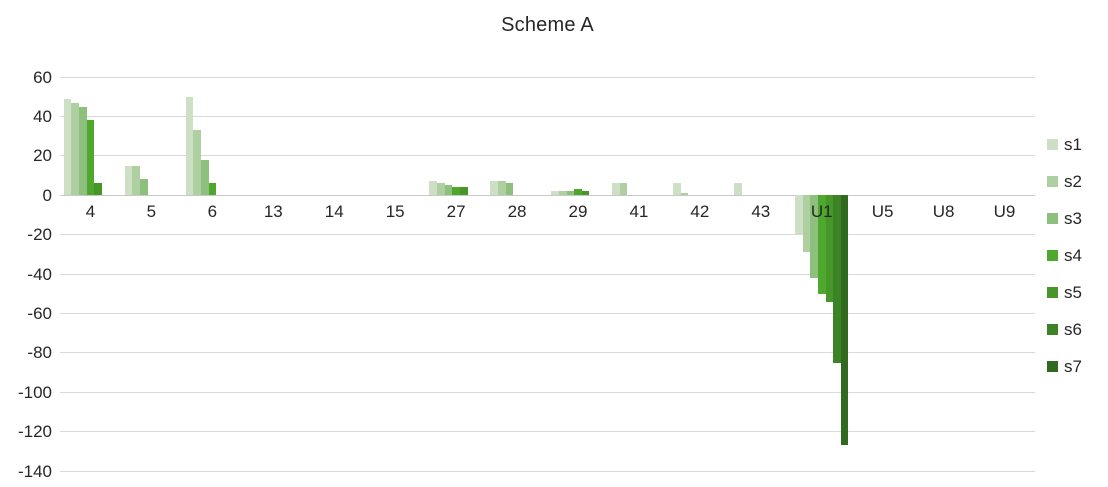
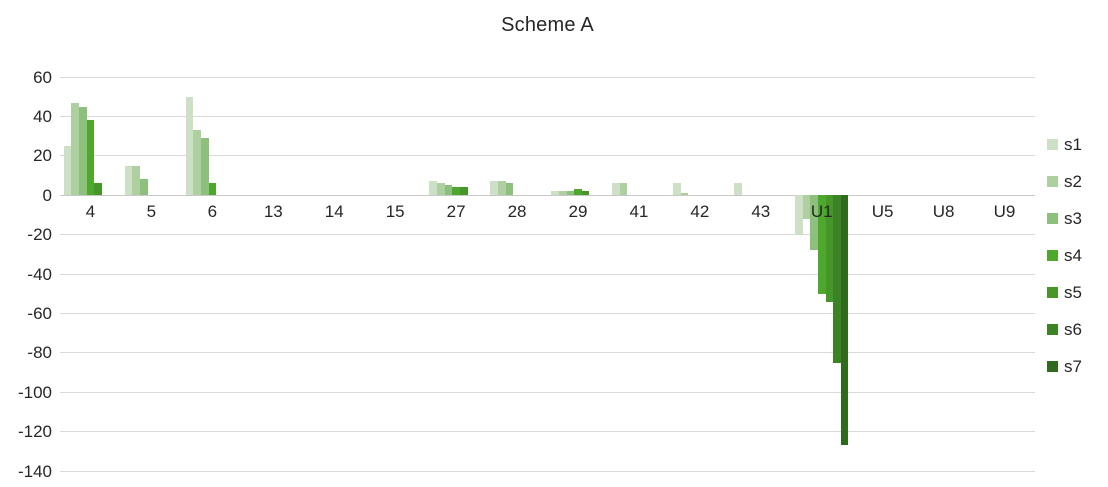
s1/4: 49 -> 25
s3/6: 18 -> 29
s2/U1: -29 -> -12
s3/U1: -42 -> -28
